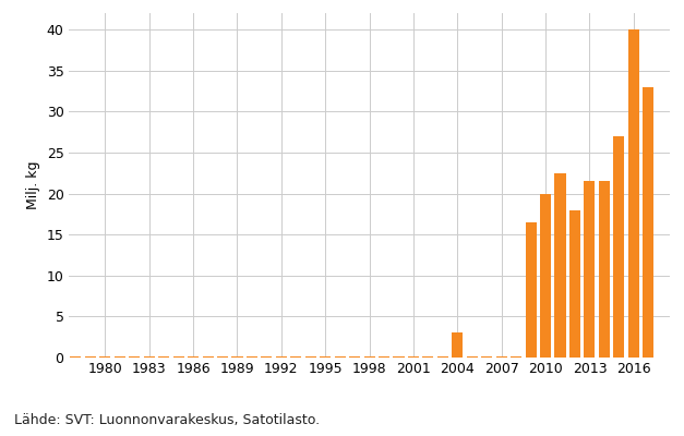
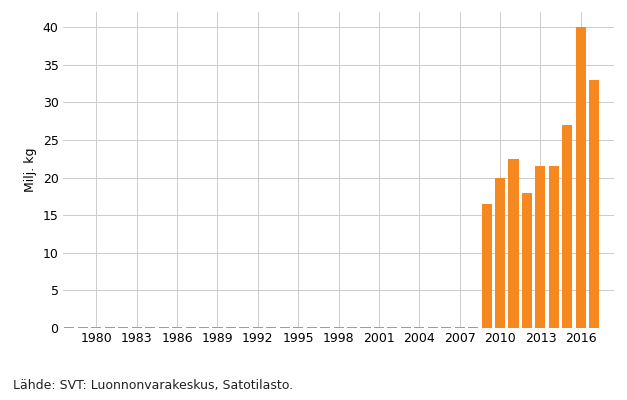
2004: 3.0 -> 0.1
